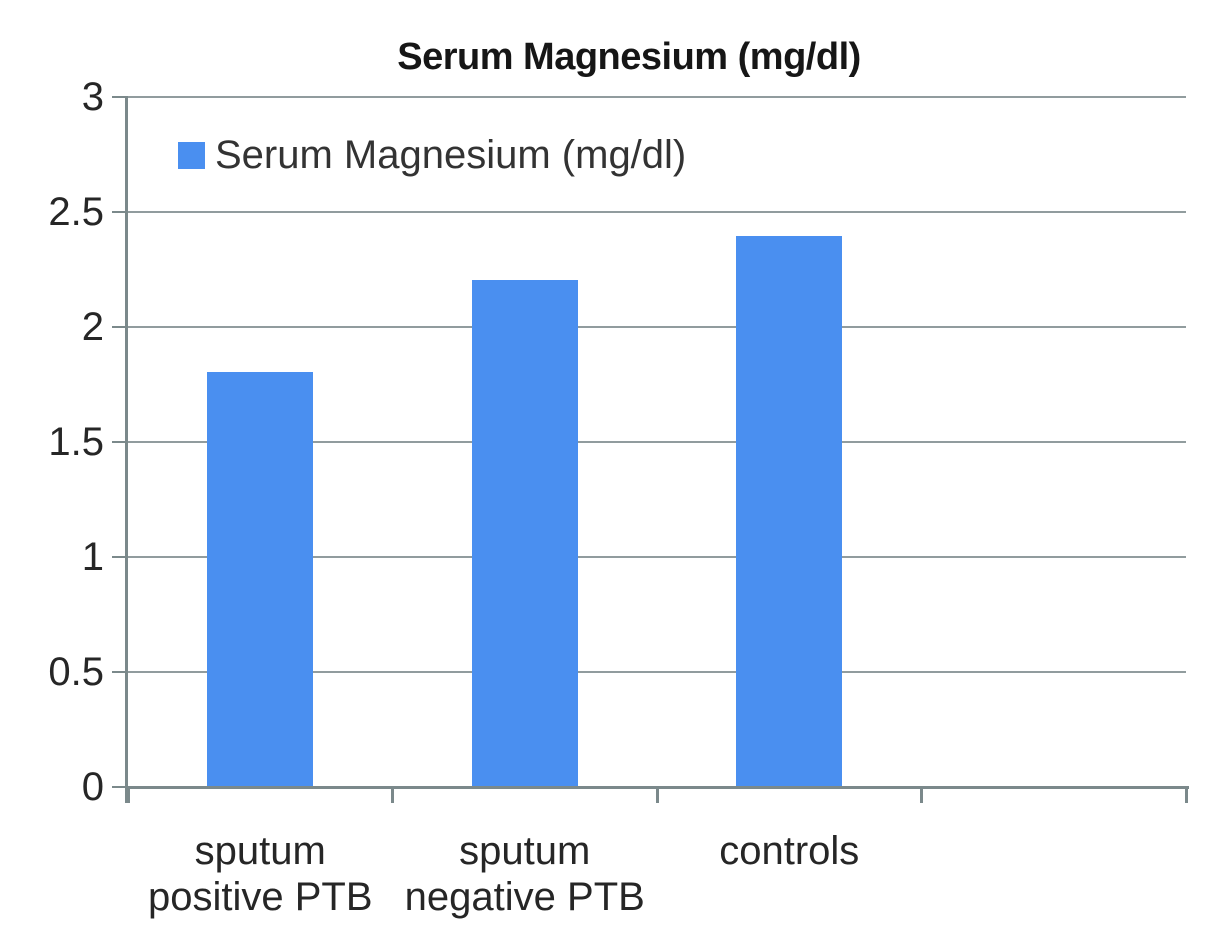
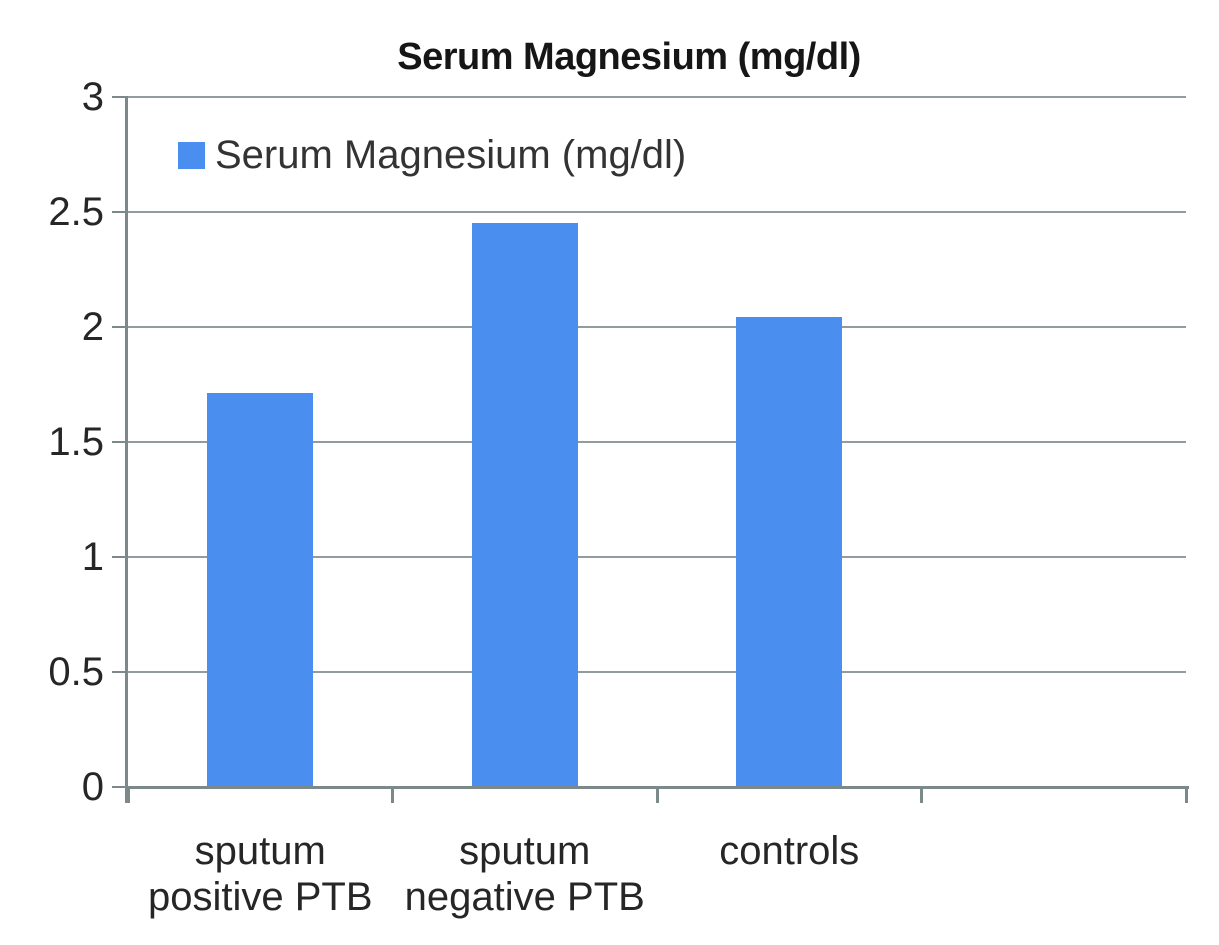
sputum positive PTB: 1.80 -> 1.71
sputum negative PTB: 2.20 -> 2.45
controls: 2.39 -> 2.04
